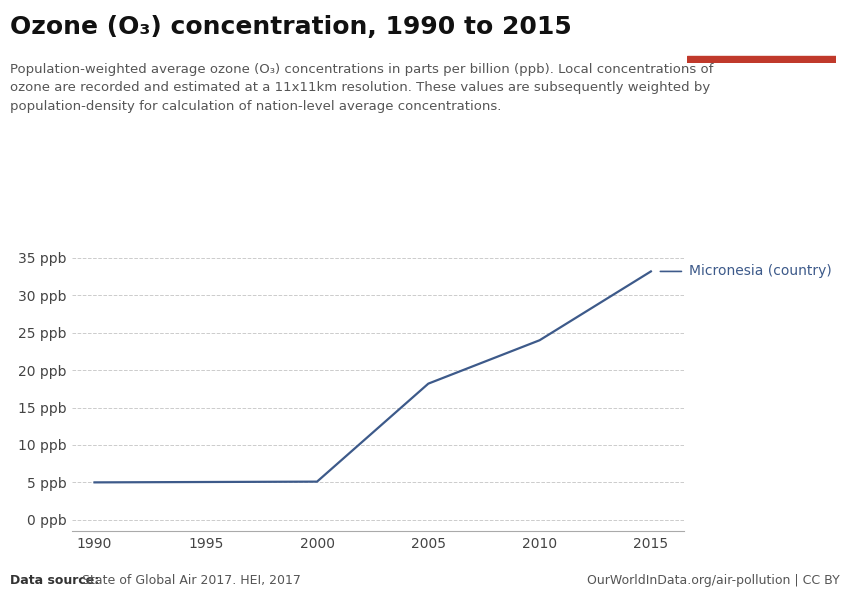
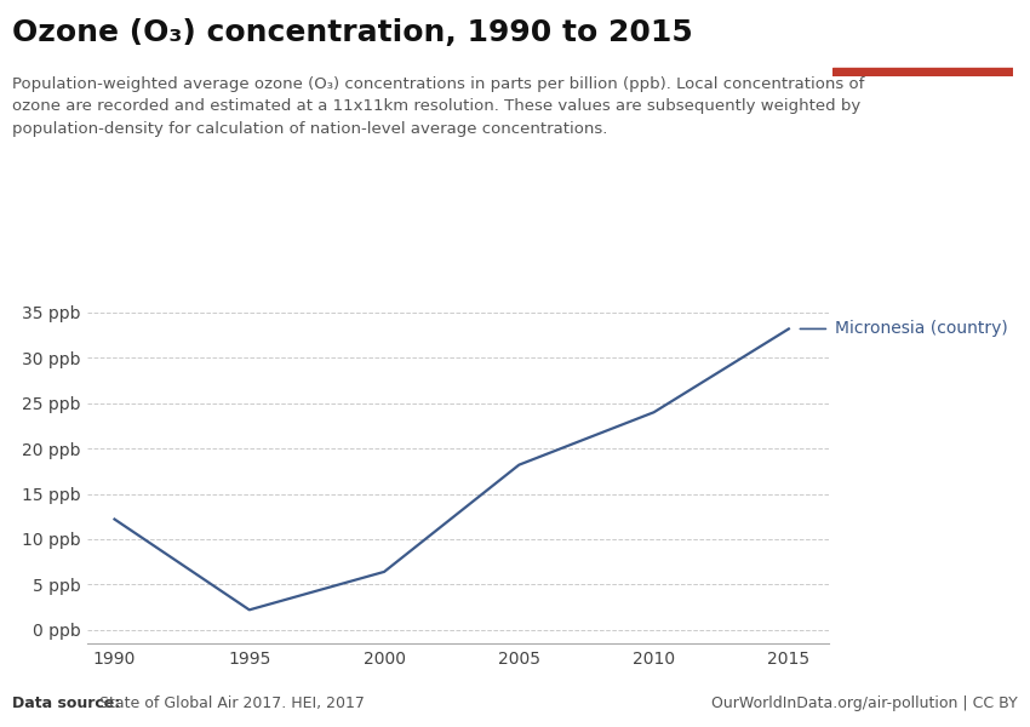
1990: 5.0 ppb -> 12.2 ppb
1995: 5.0 ppb -> 2.2 ppb
2000: 5.1 ppb -> 6.4 ppb
